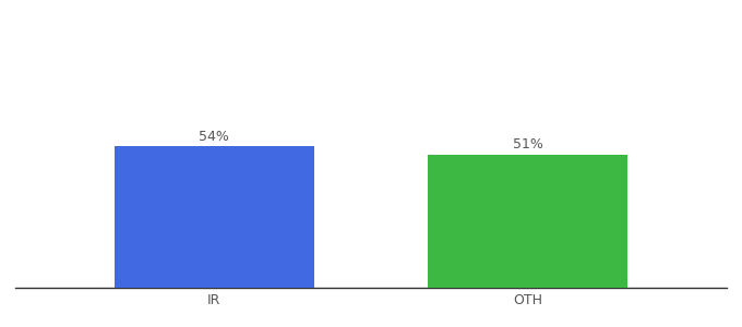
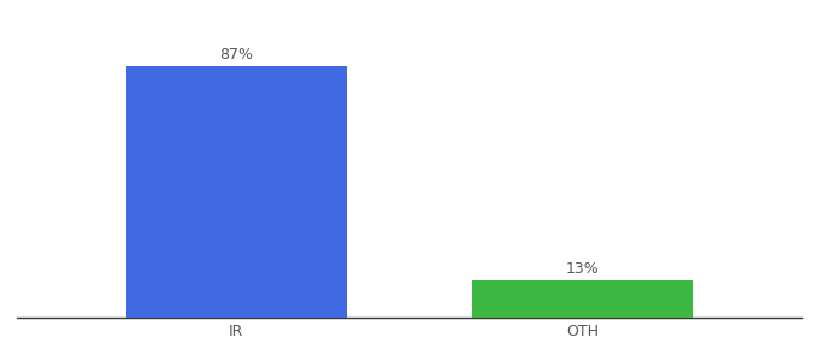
IR: 54% -> 87%
OTH: 51% -> 13%
